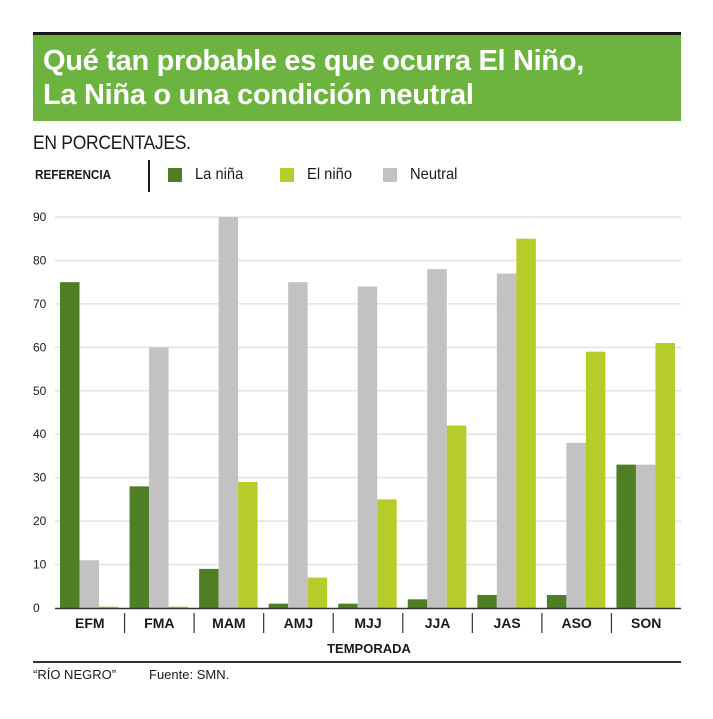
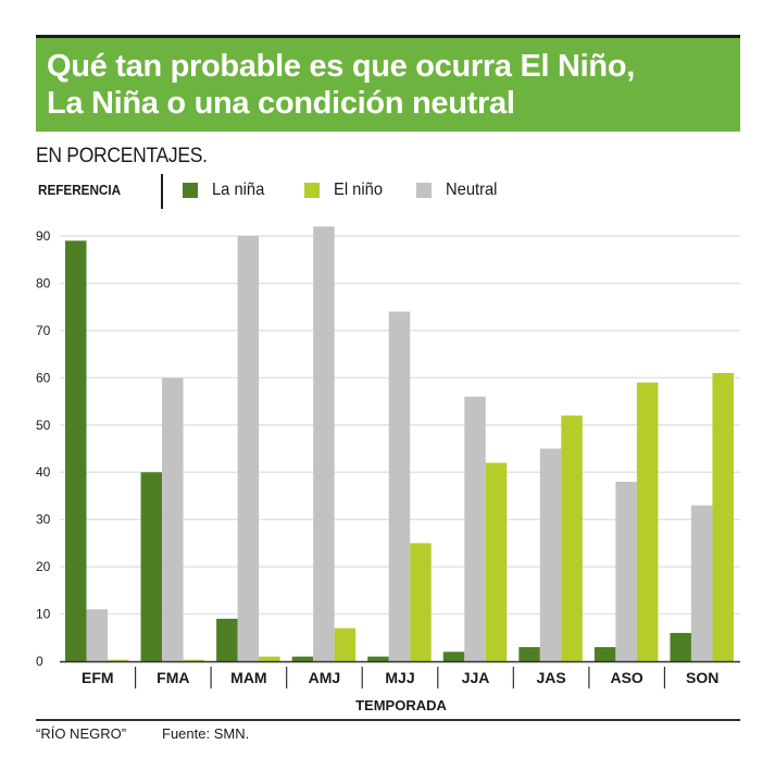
La niña/EFM: 75 -> 89
La niña/FMA: 28 -> 40
El niño/MAM: 29 -> 1
Neutral/AMJ: 75 -> 92
Neutral/JJA: 78 -> 56
Neutral/JAS: 77 -> 45
El niño/JAS: 85 -> 52
La niña/SON: 33 -> 6
